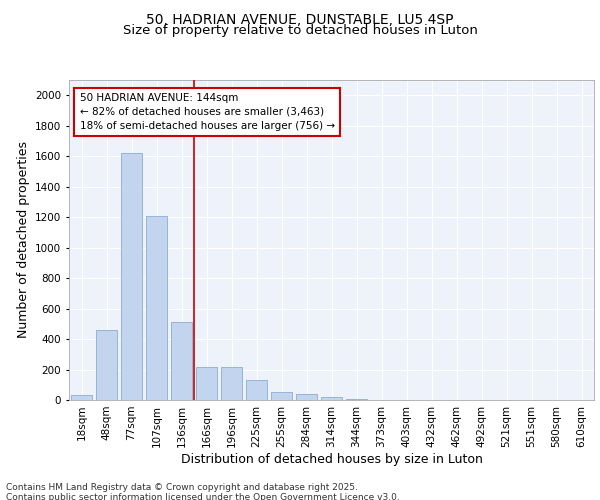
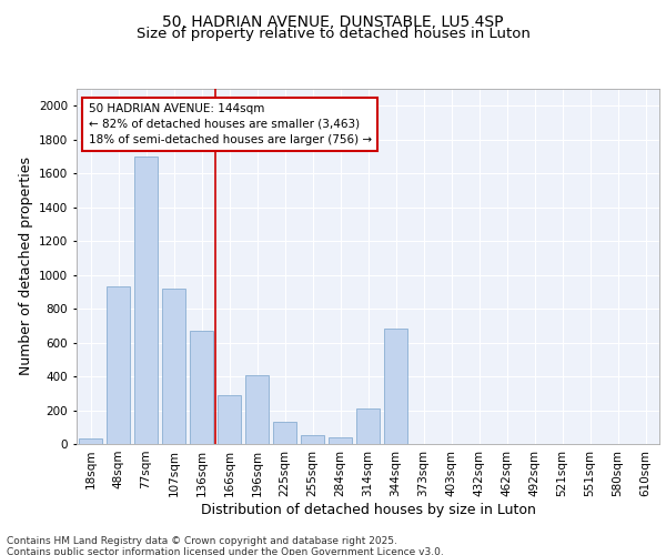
48sqm: 460 -> 930
77sqm: 1620 -> 1700
107sqm: 1210 -> 920
136sqm: 510 -> 670
166sqm: 220 -> 290
196sqm: 220 -> 410
314sqm: 20 -> 210
344sqm: 0 -> 680
